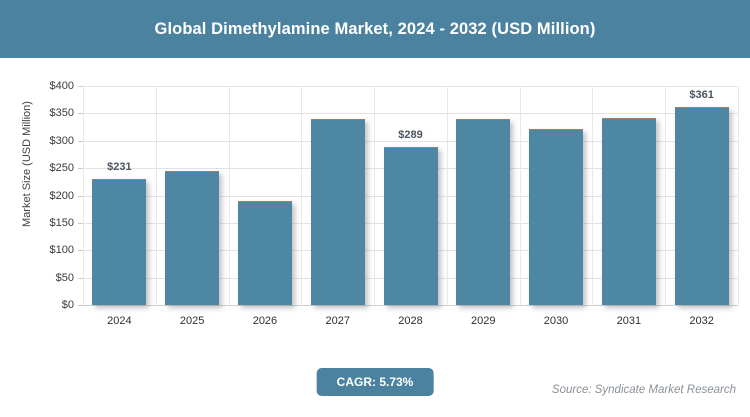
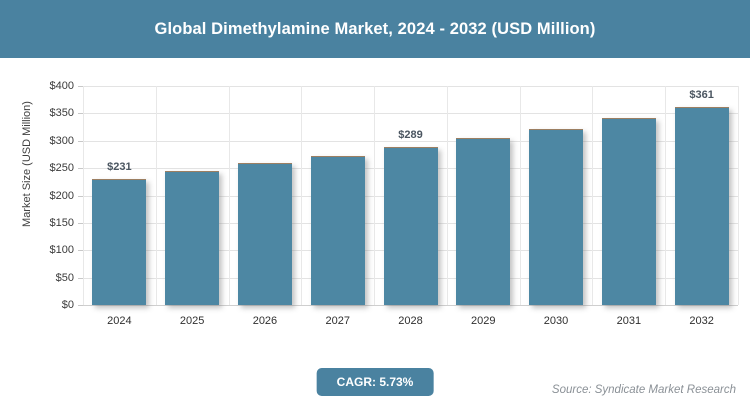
2026: $190 -> $260
2027: $340 -> $270
2029: $340 -> $300
